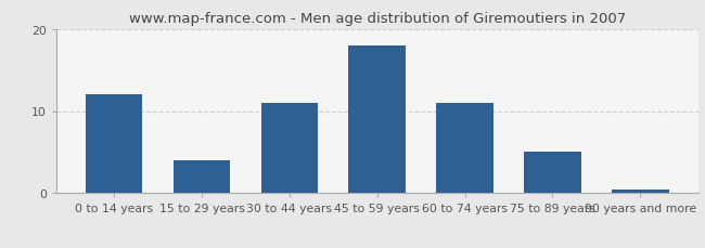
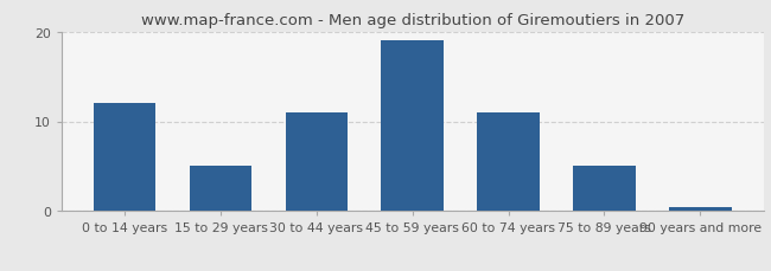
15 to 29 years: 4.0 -> 5.0
45 to 59 years: 18.0 -> 19.0
